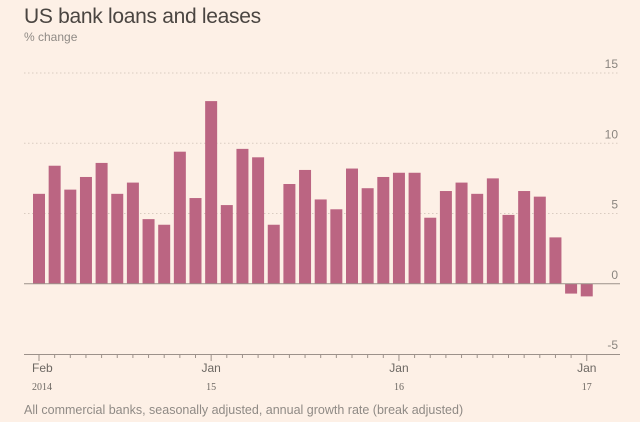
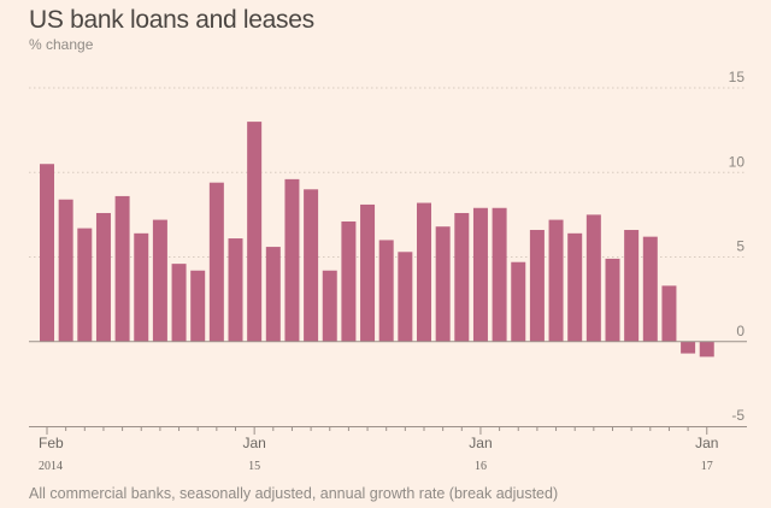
Feb 2014: 6.4 -> 10.5
